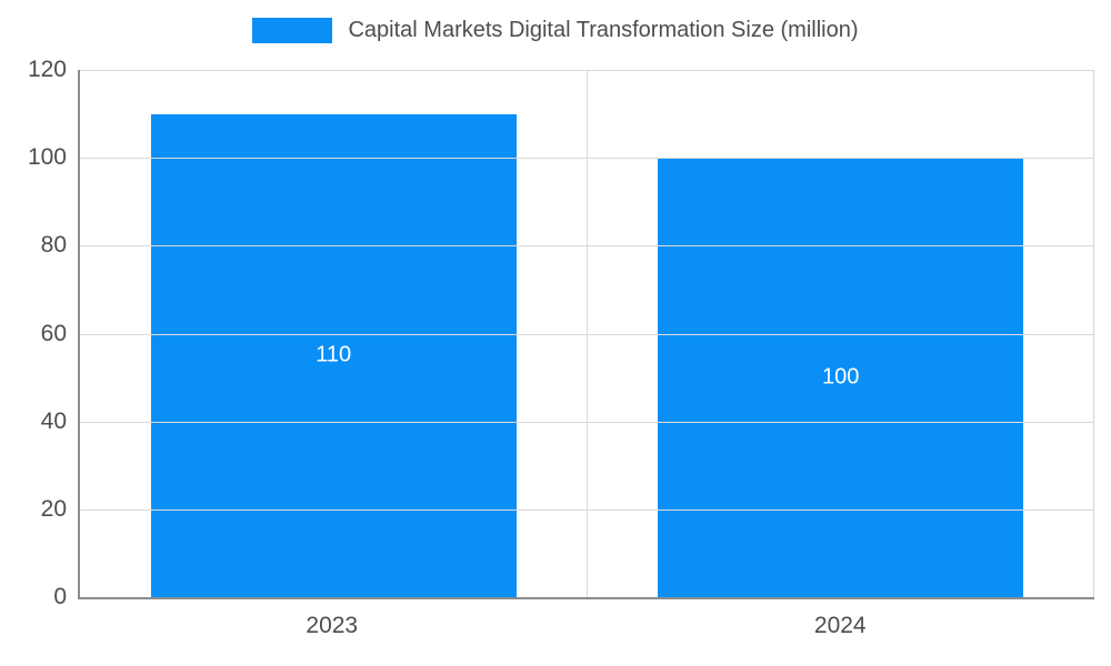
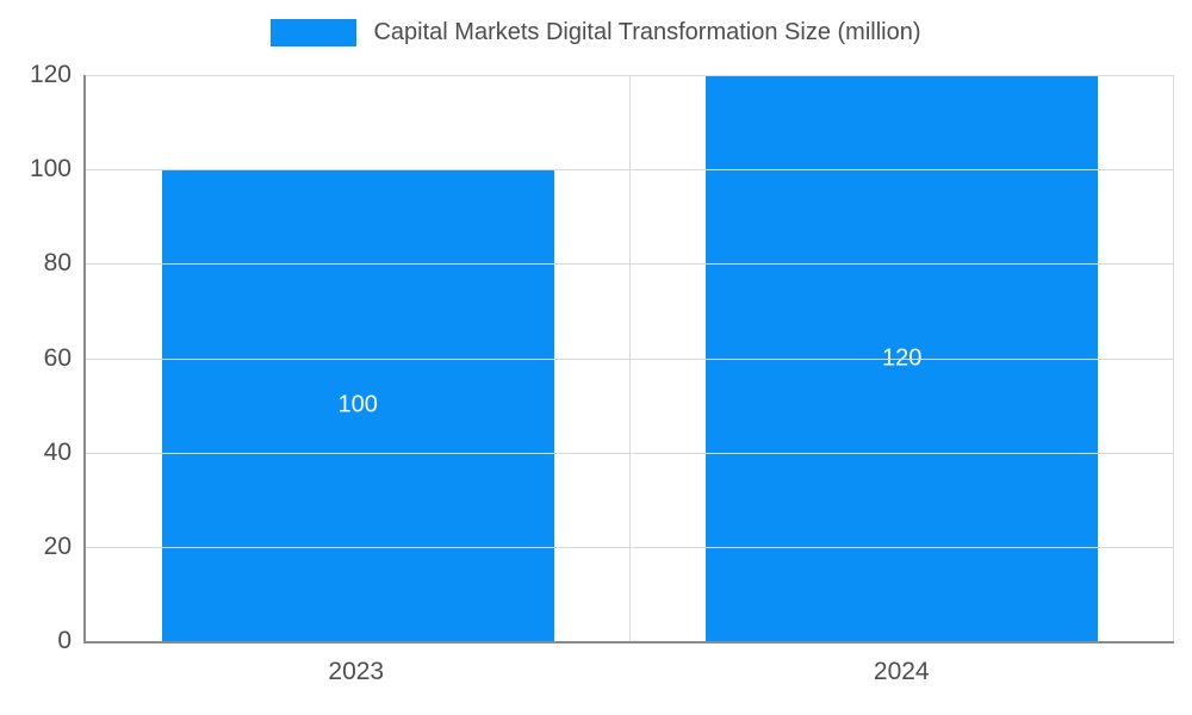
2023: 110 -> 100
2024: 100 -> 120
